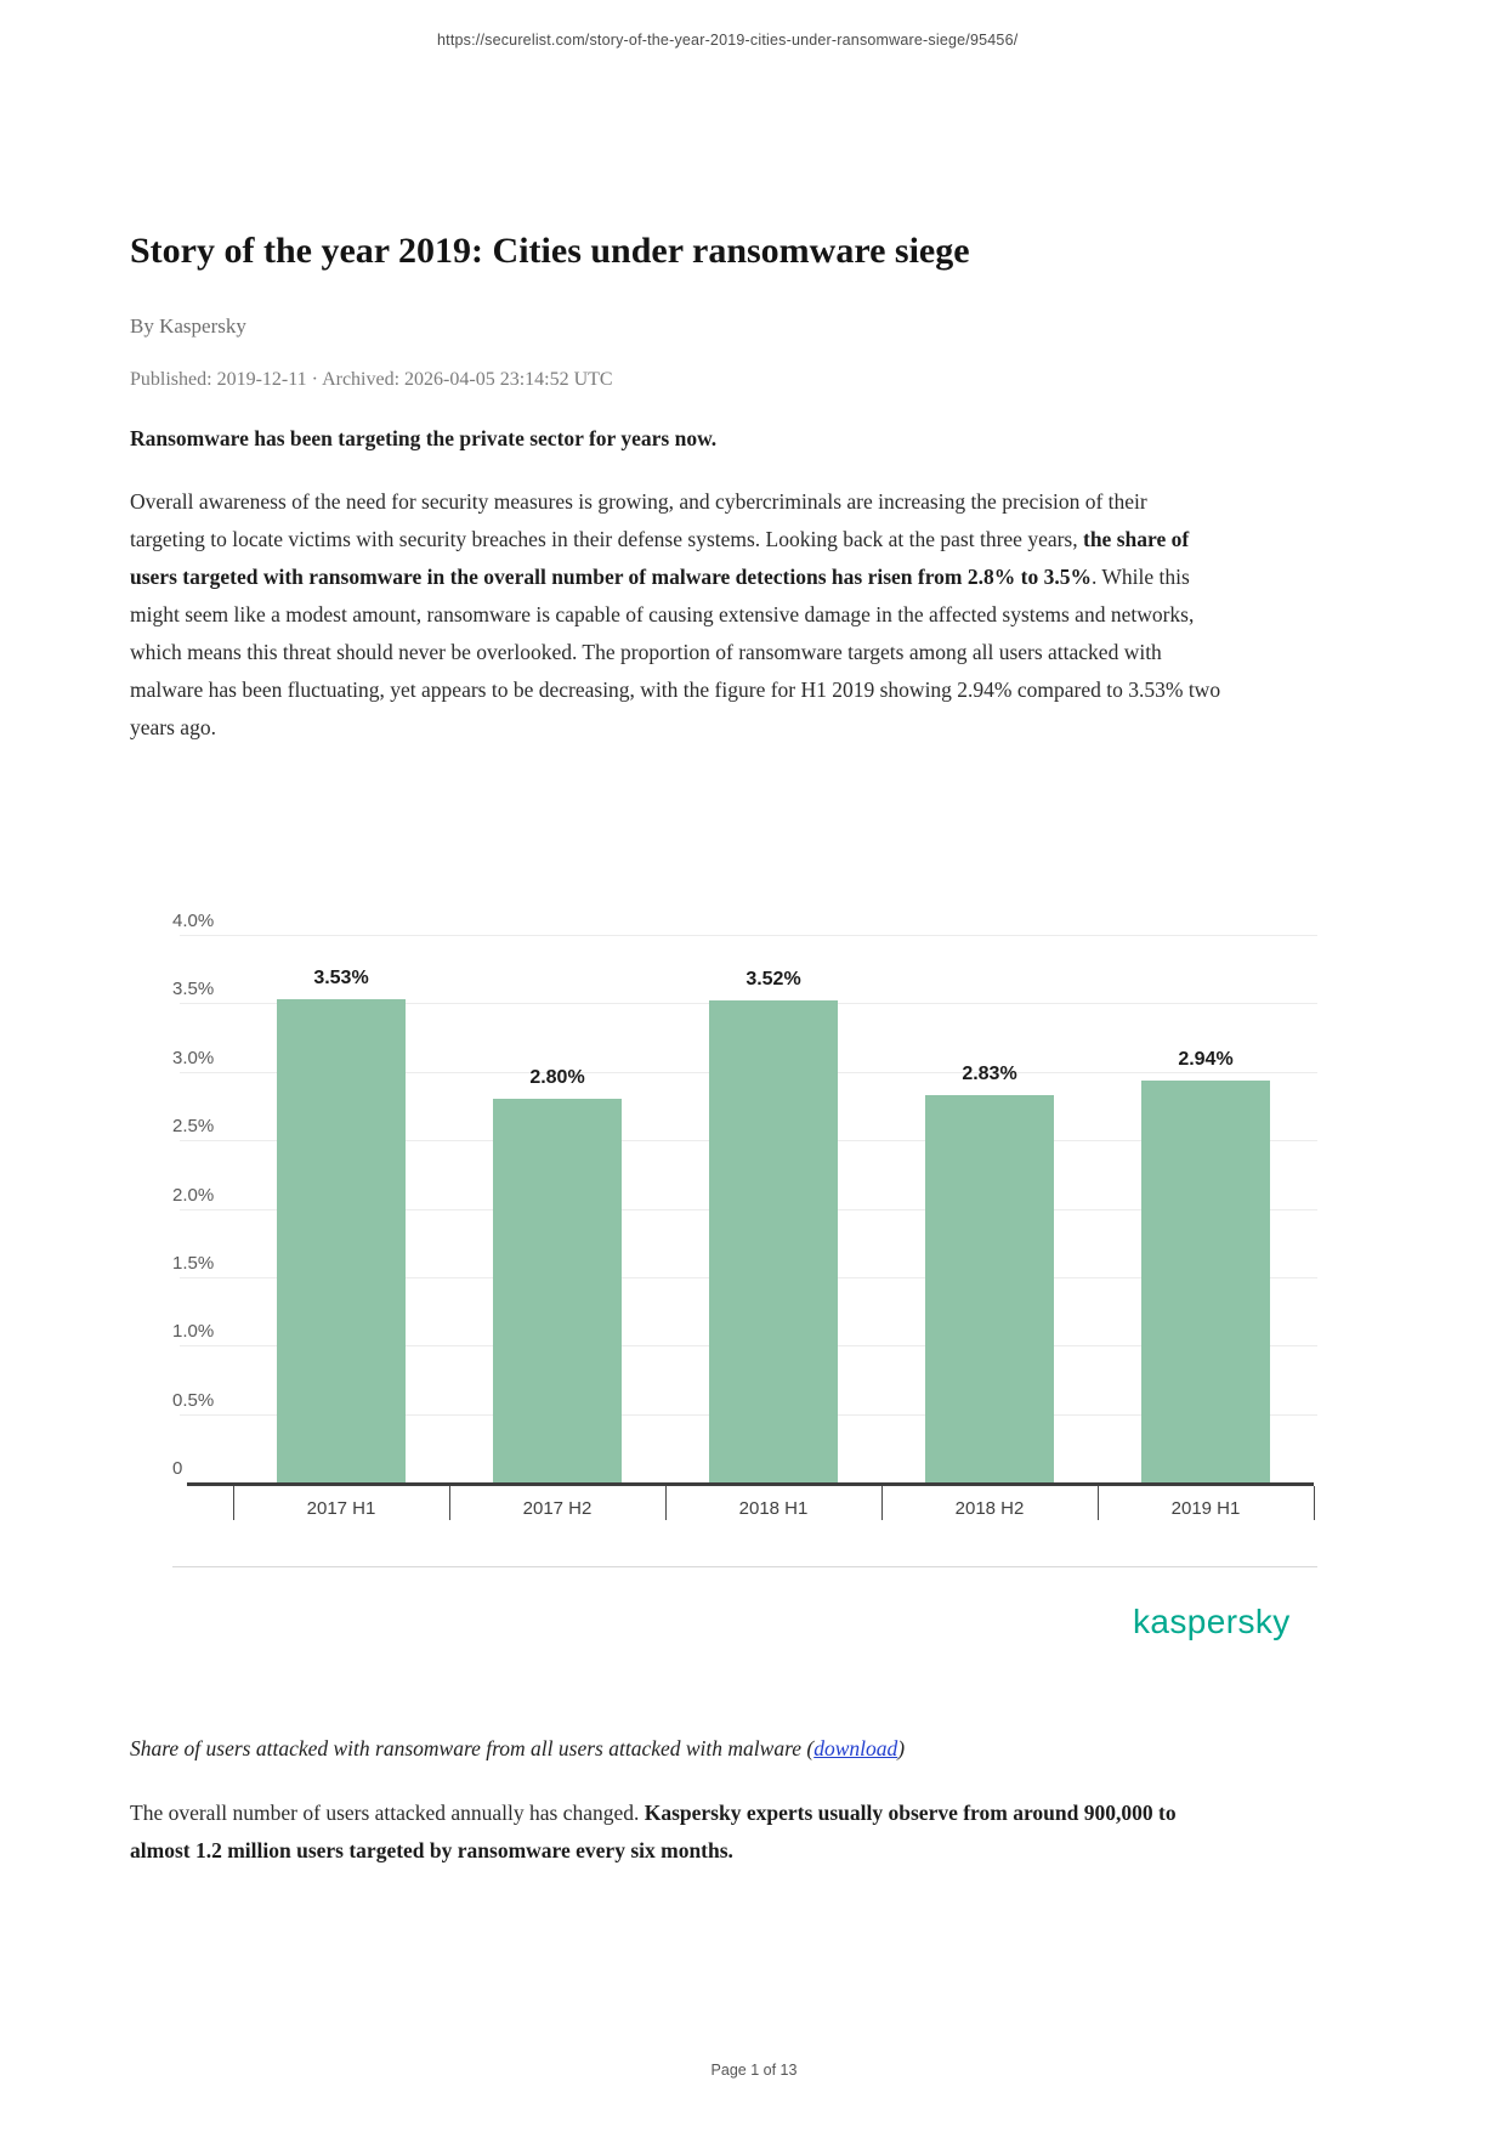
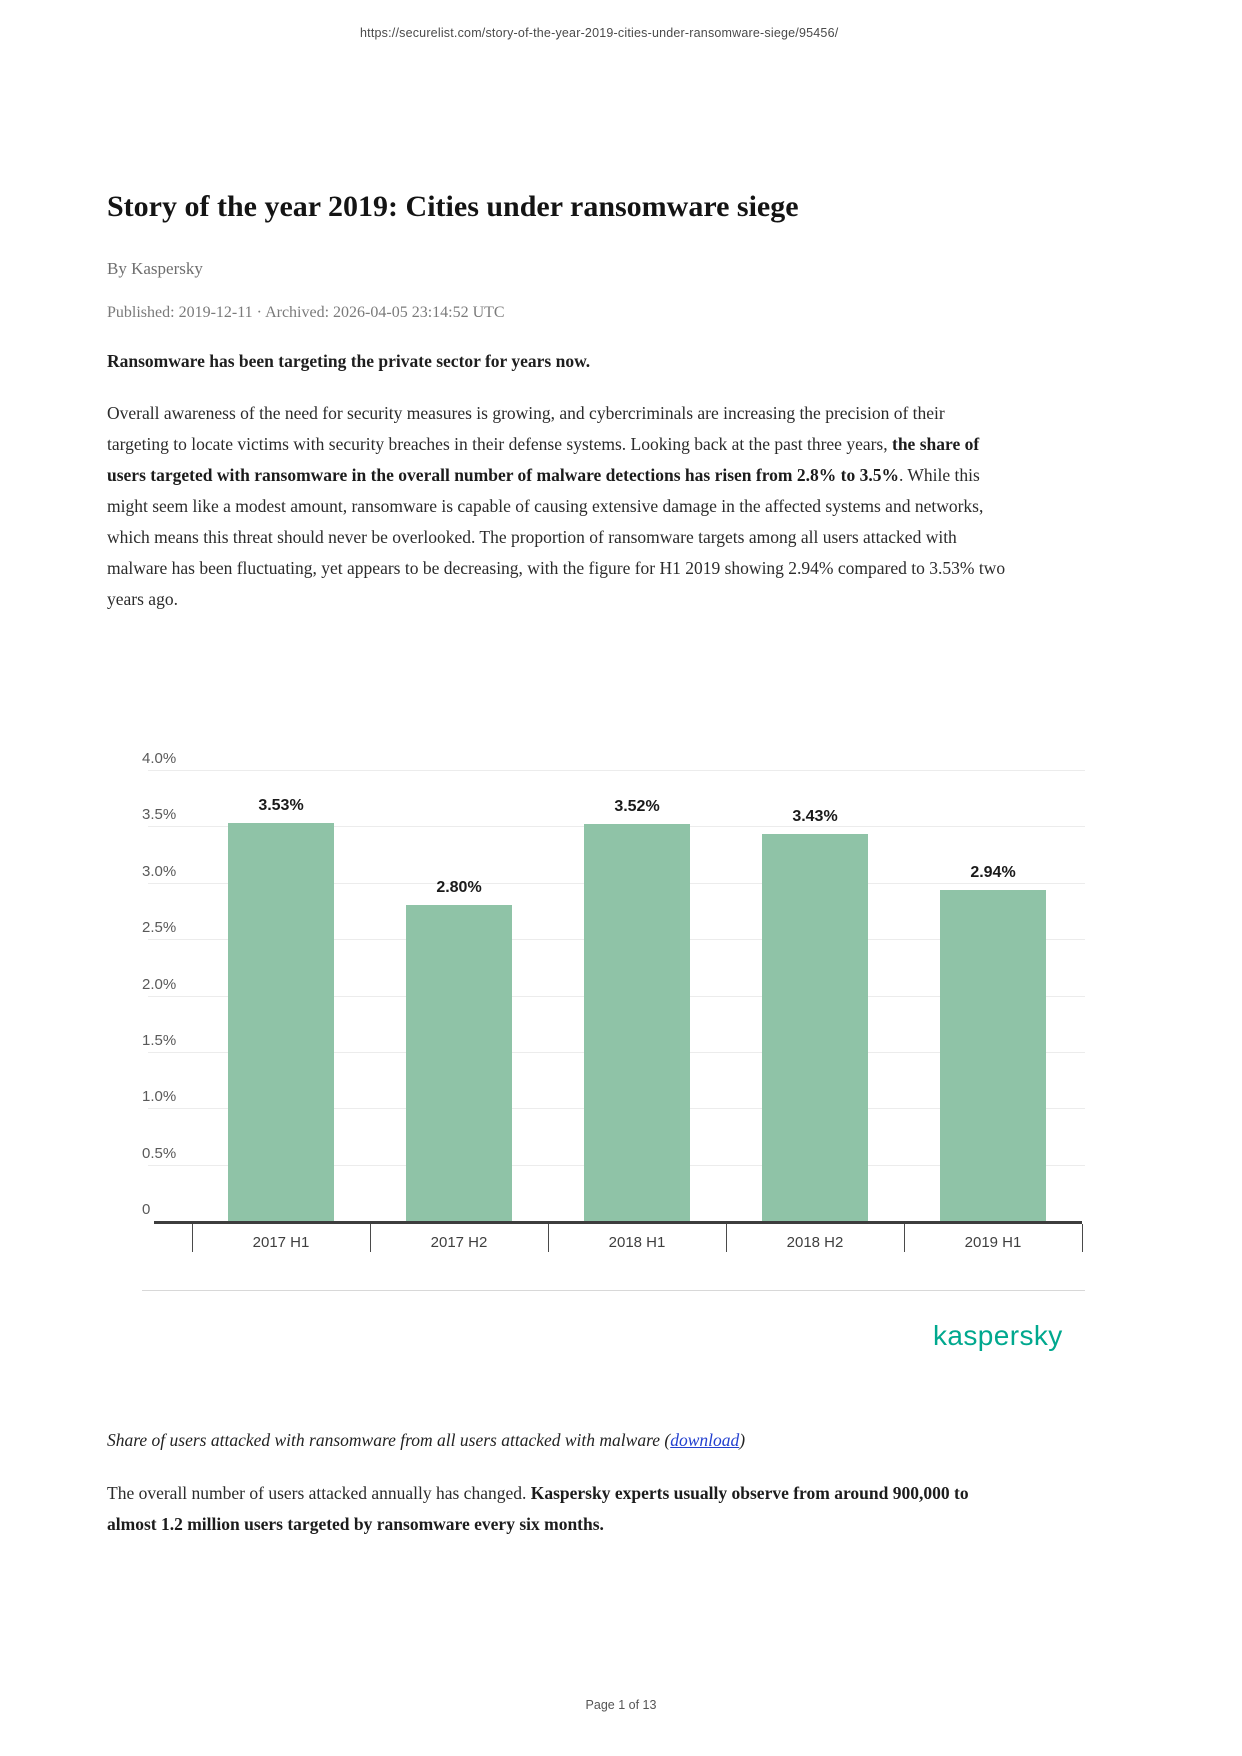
2018 H2: 2.83% -> 3.43%
